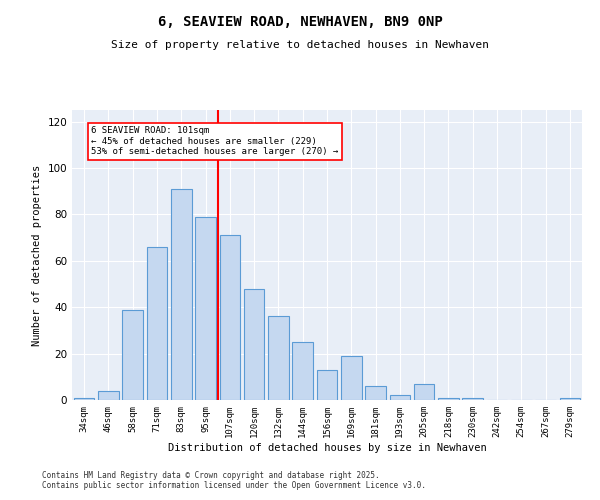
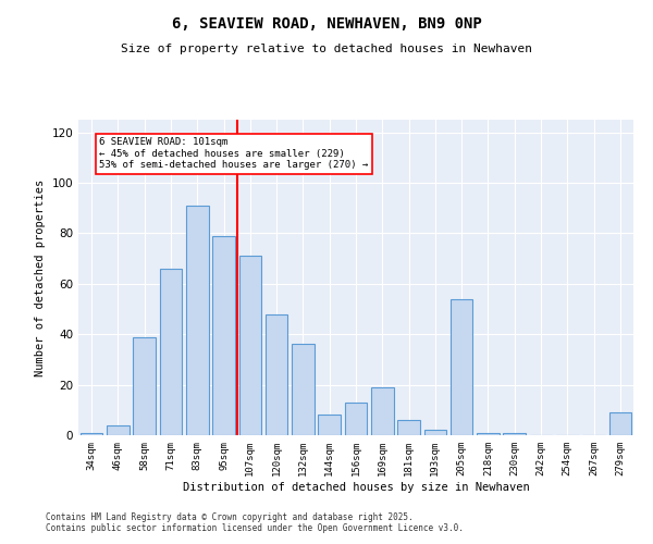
144sqm: 25 -> 8
205sqm: 7 -> 54
279sqm: 1 -> 9
